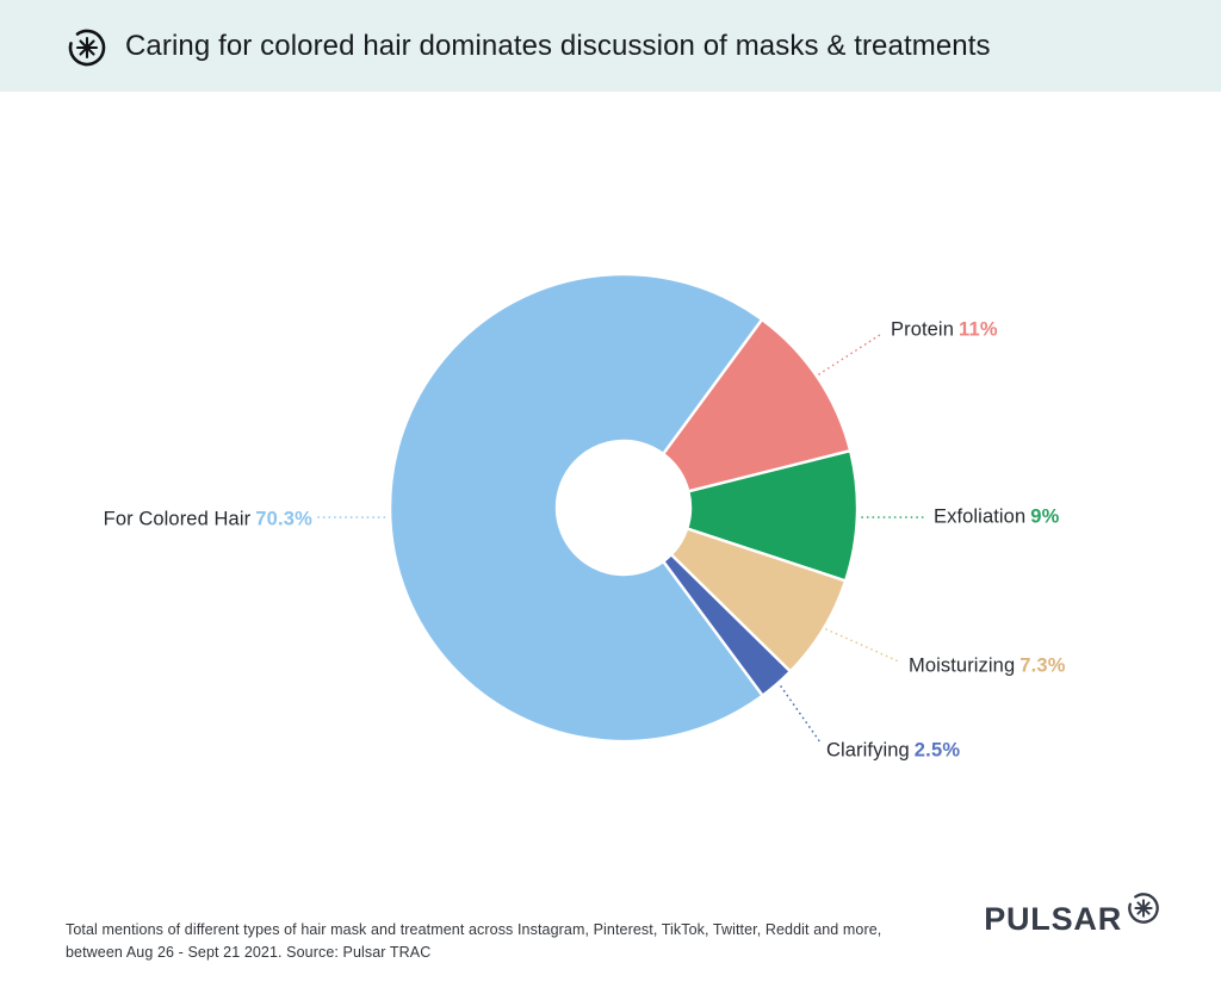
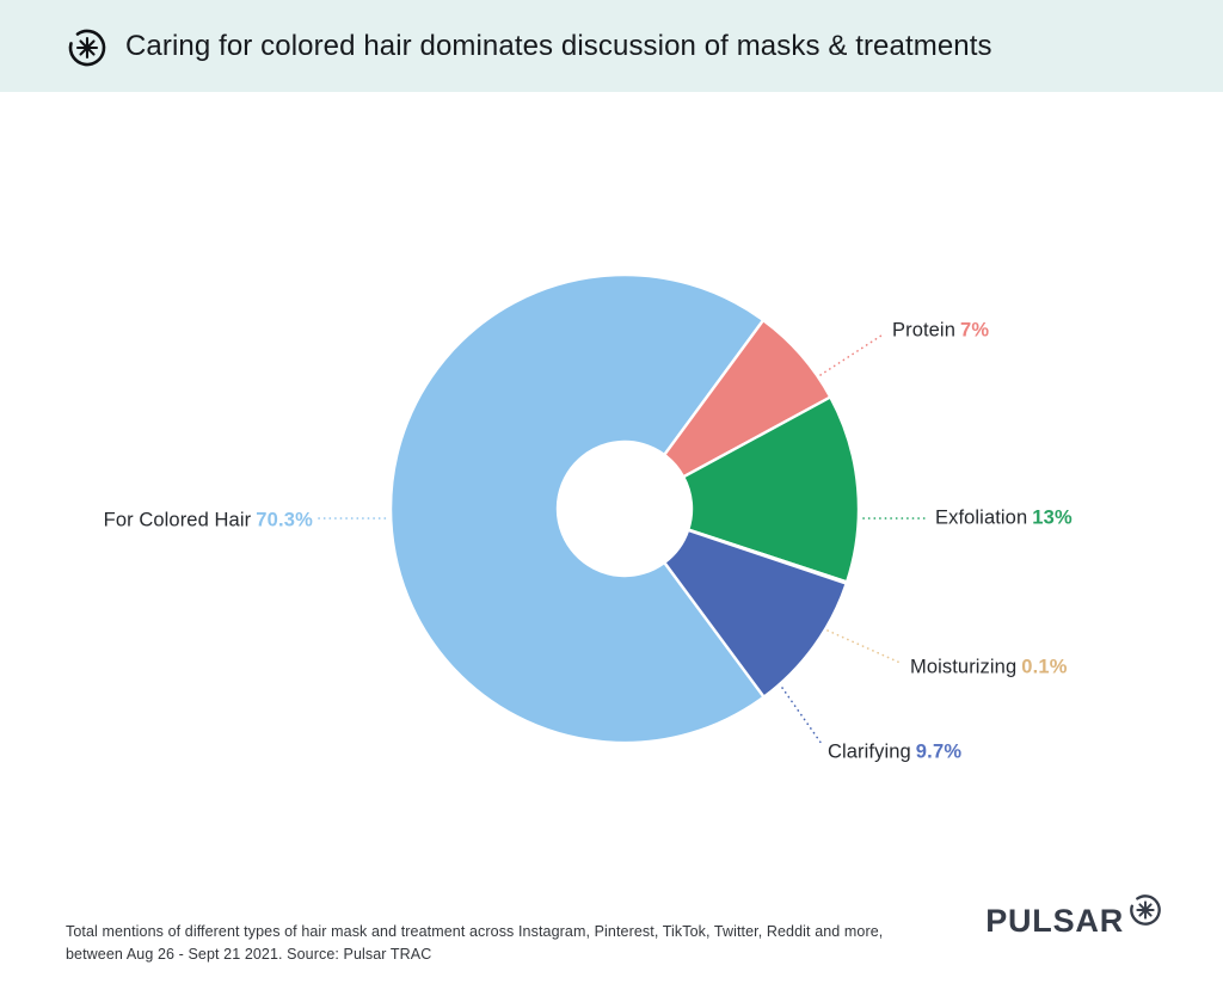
Protein: 11% -> 7%
Exfoliation: 9% -> 13%
Moisturizing: 7.3% -> 0.1%
Clarifying: 2.5% -> 9.7%
